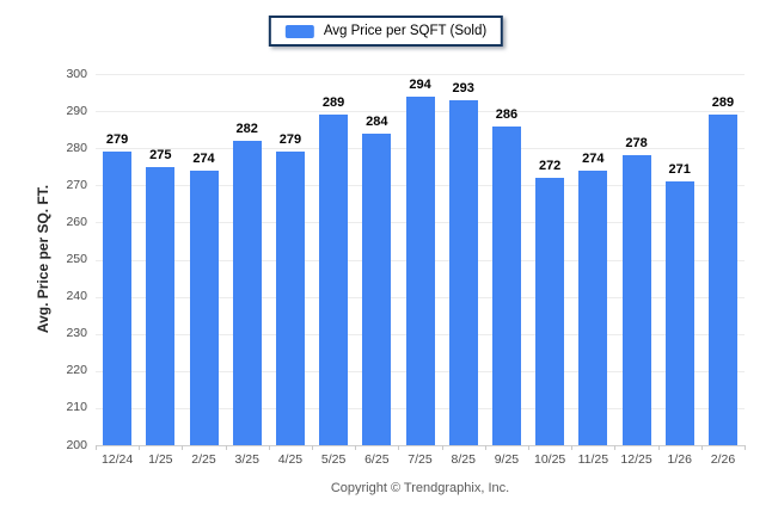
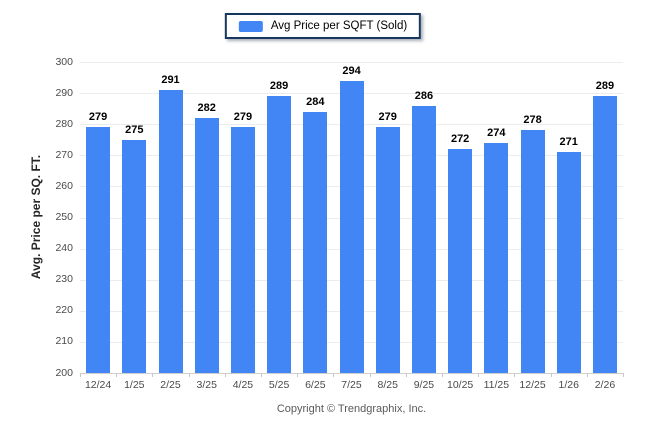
2/25: 274 -> 291
8/25: 293 -> 279
